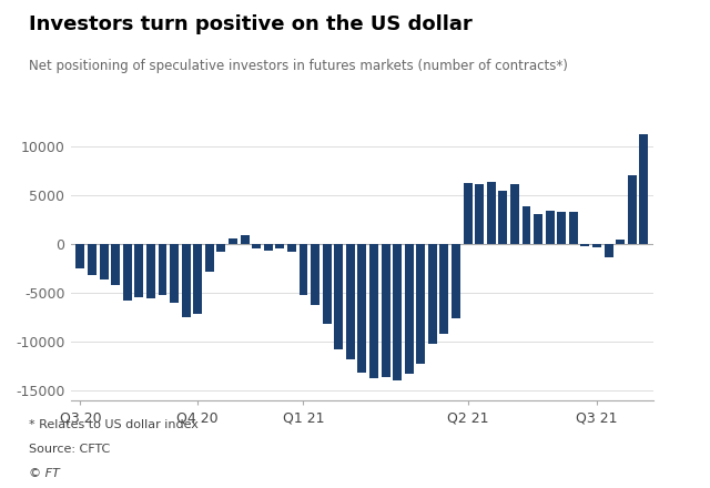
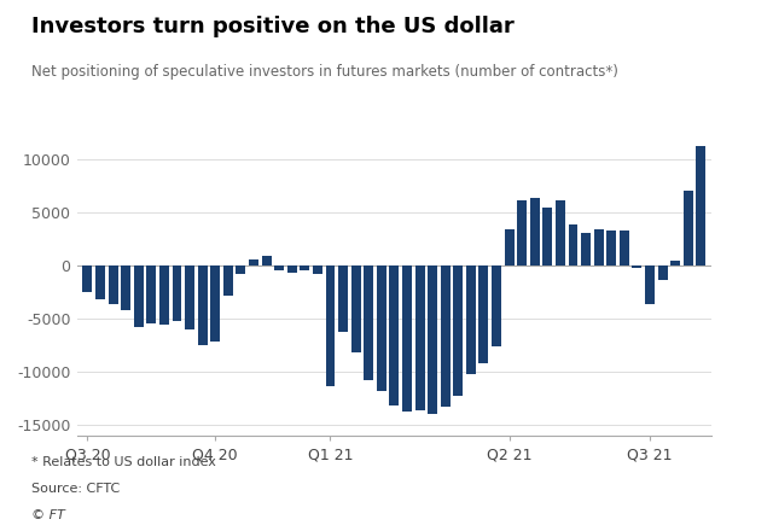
Q1 21: -5200 -> -11400
Q2 21: 6200 -> 3400
Q3 21: -300 -> -3600
